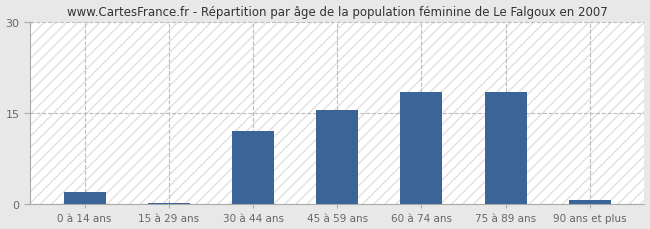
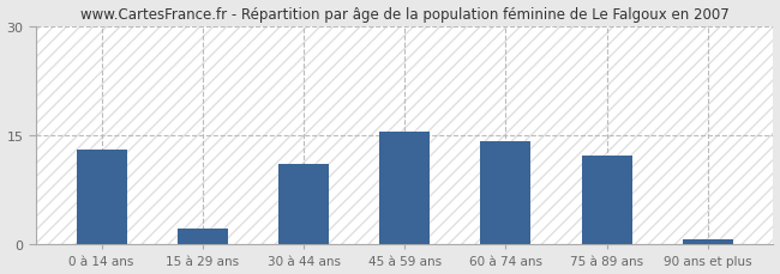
0 à 14 ans: 2.0 -> 13.0
15 à 29 ans: 0.3 -> 2.2
30 à 44 ans: 12.0 -> 11.0
60 à 74 ans: 18.5 -> 14.2
75 à 89 ans: 18.5 -> 12.2
